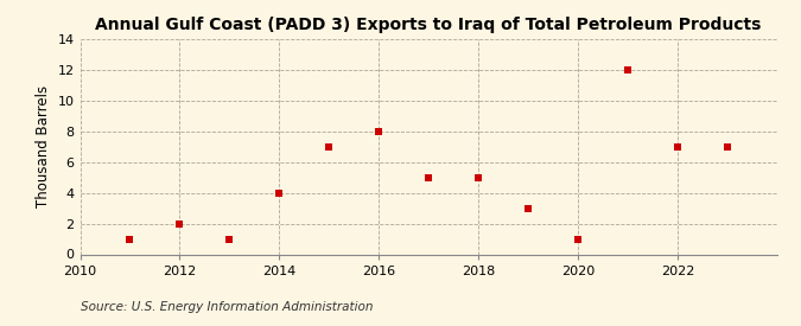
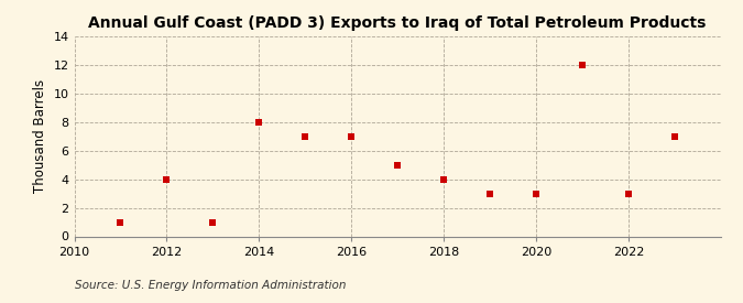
2012: 2 -> 4
2014: 4 -> 8
2016: 8 -> 7
2018: 5 -> 4
2020: 1 -> 3
2022: 7 -> 3
